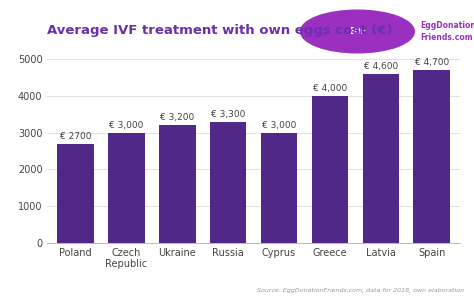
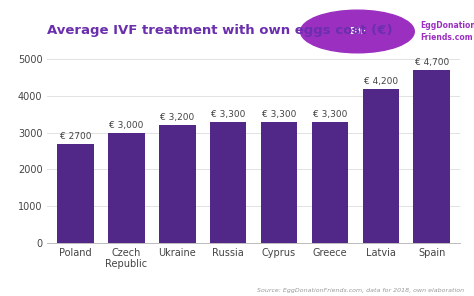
Cyprus: 3,000 -> 3,300
Greece: 4,000 -> 3,300
Latvia: 4,600 -> 4,200
